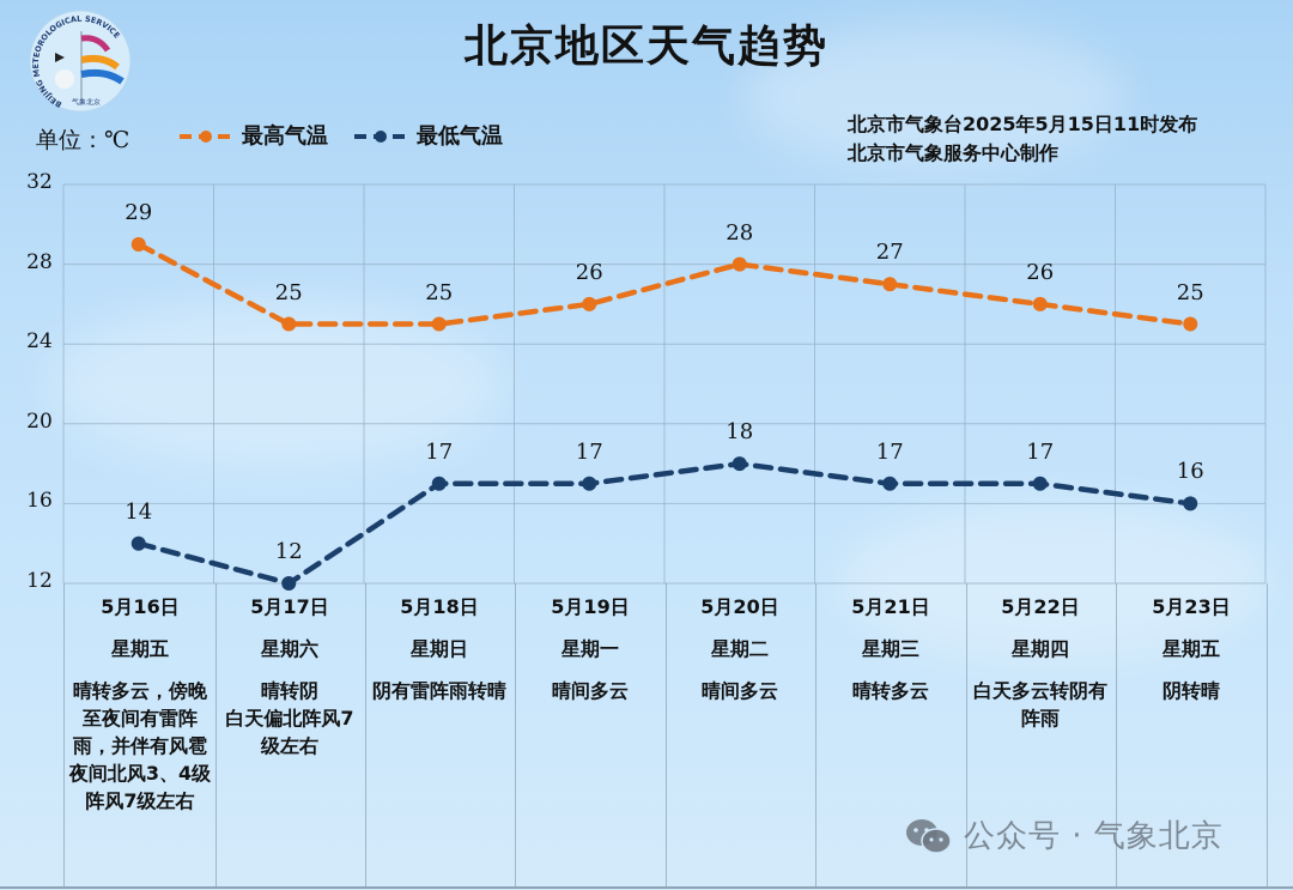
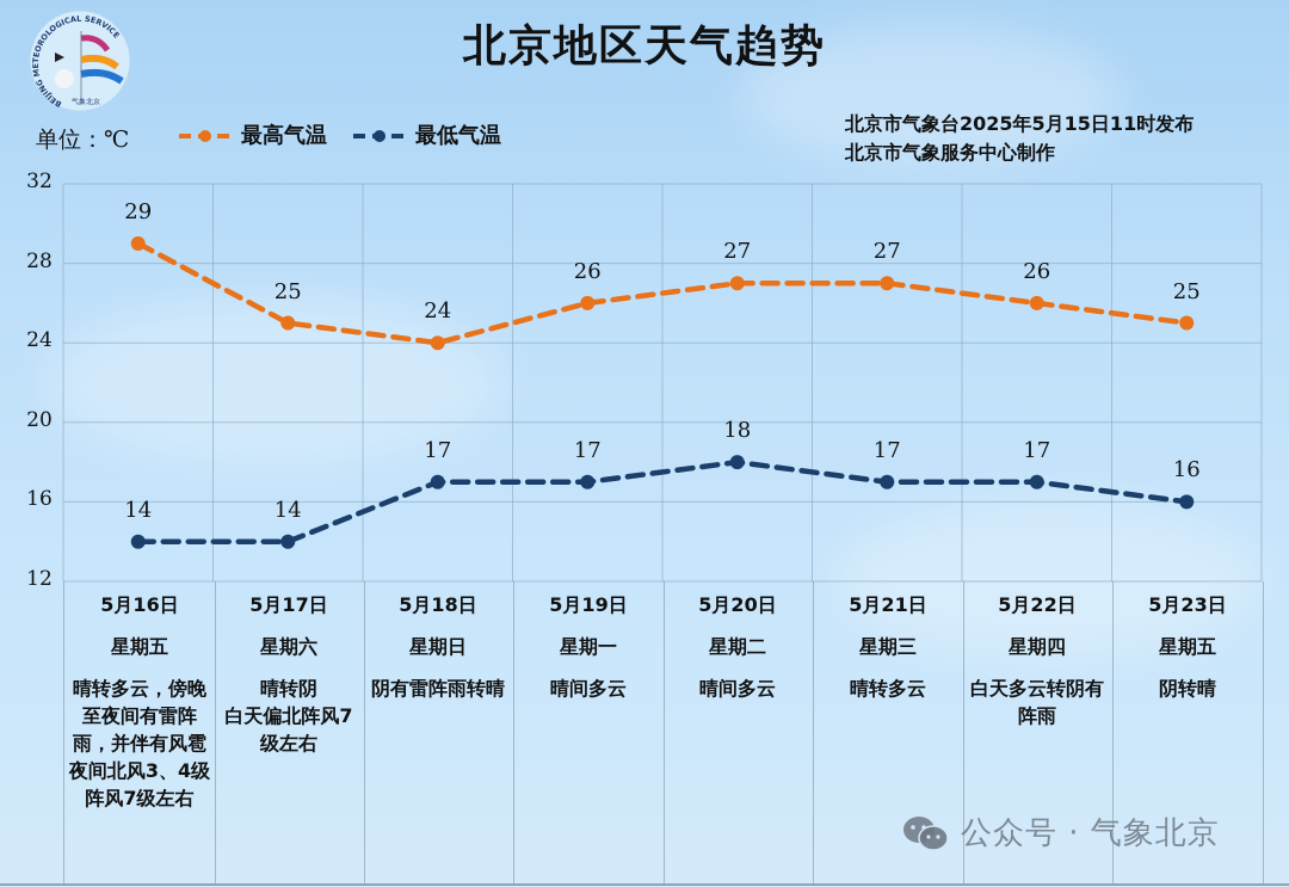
最低气温/5月17日: 12 -> 14
最高气温/5月18日: 25 -> 24
最高气温/5月20日: 28 -> 27
